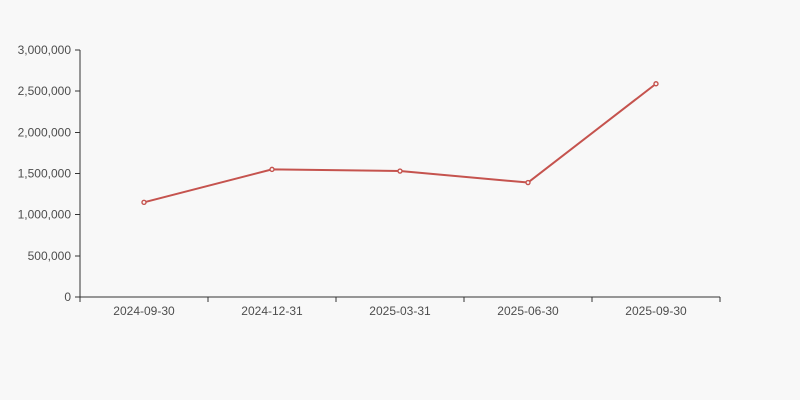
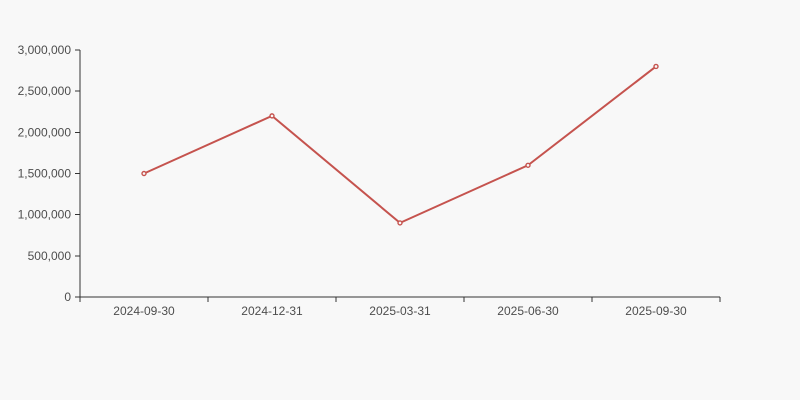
2024-09-30: 1200000 -> 1500000
2024-12-31: 1600000 -> 2200000
2025-03-31: 1500000 -> 900000
2025-06-30: 1400000 -> 1600000
2025-09-30: 2600000 -> 2800000
